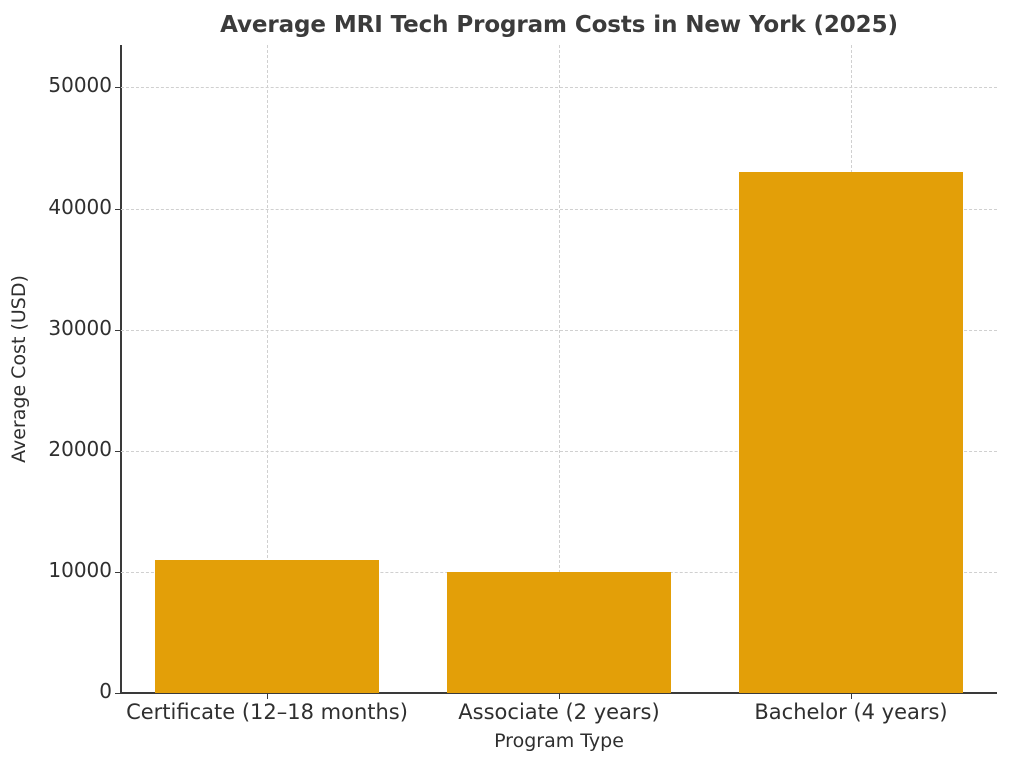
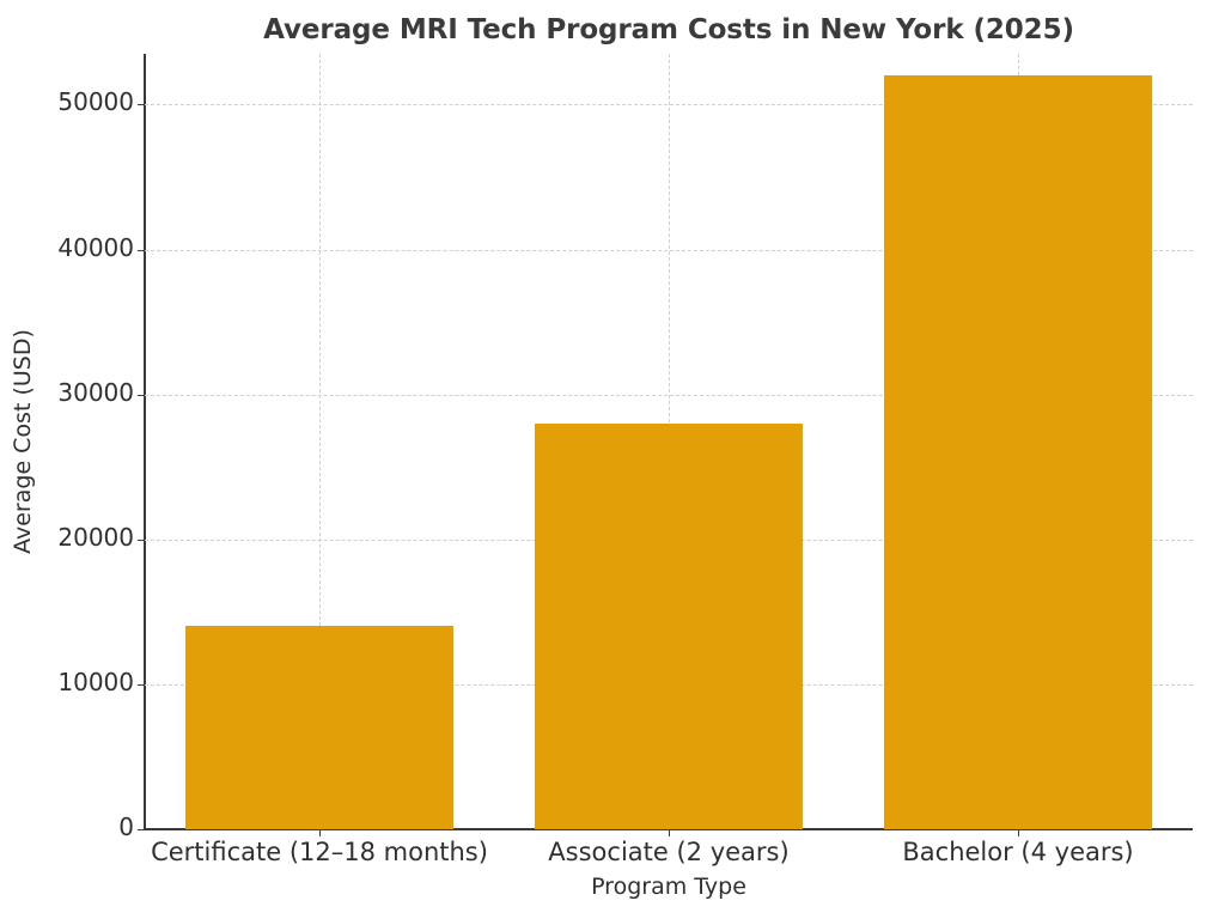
Certificate (12–18 months): 11000 -> 14000
Associate (2 years): 10000 -> 28000
Bachelor (4 years): 43000 -> 52000
